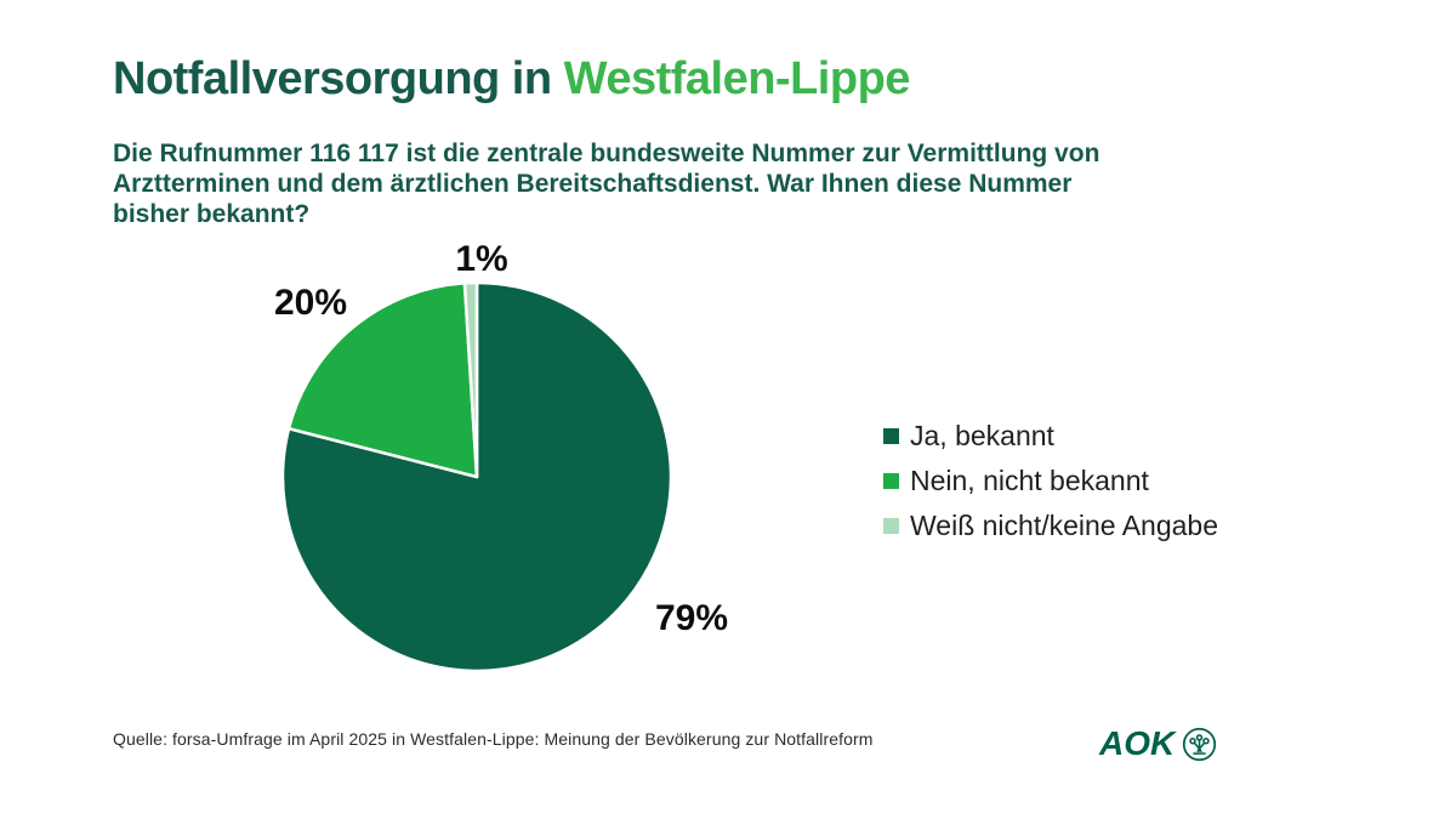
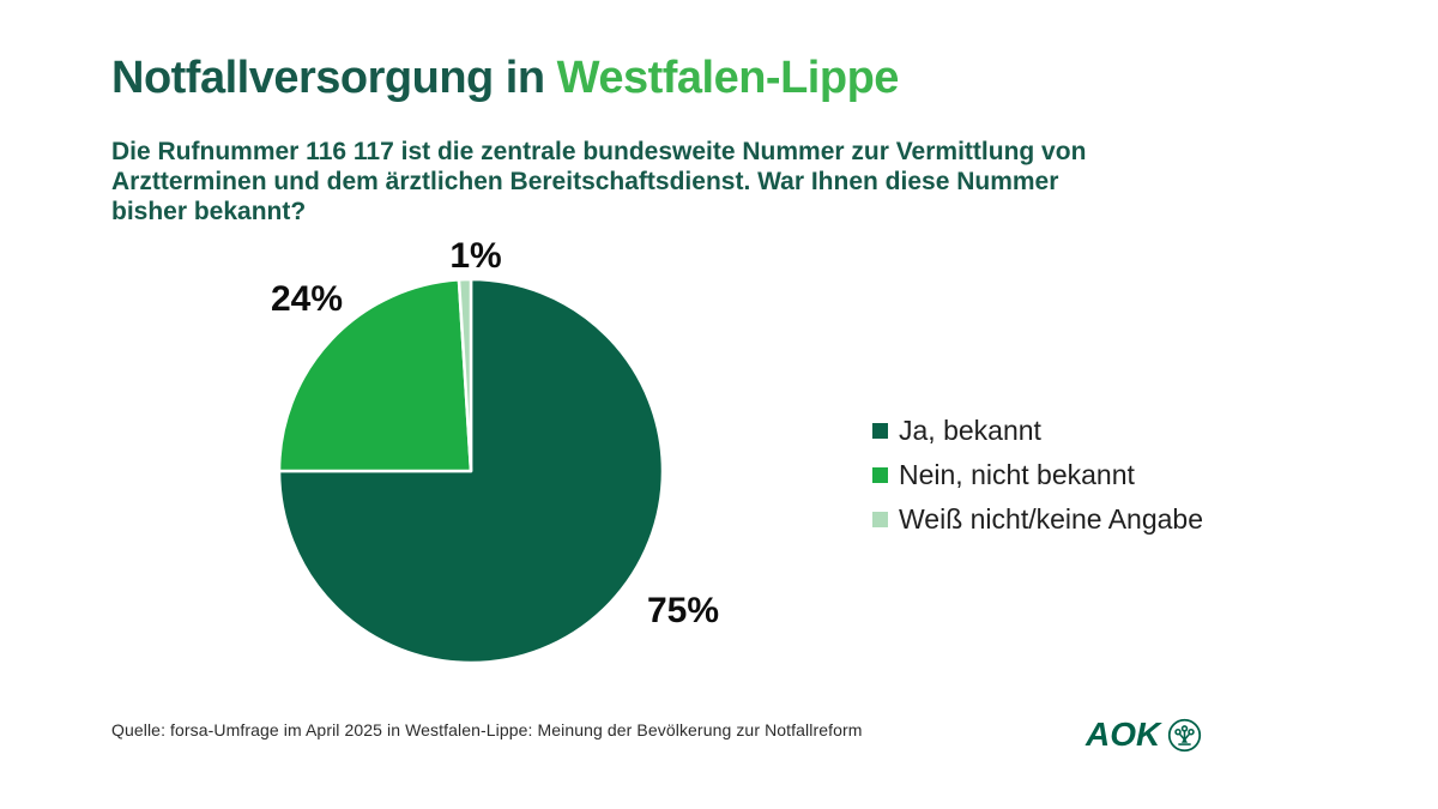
Ja, bekannt: 79% -> 75%
Nein, nicht bekannt: 20% -> 24%
